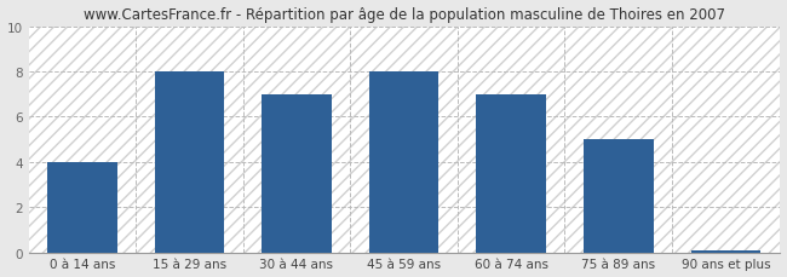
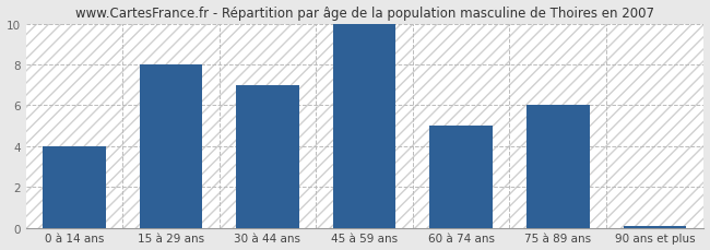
45 à 59 ans: 8.0 -> 10.0
60 à 74 ans: 7.0 -> 5.0
75 à 89 ans: 5.0 -> 6.0
